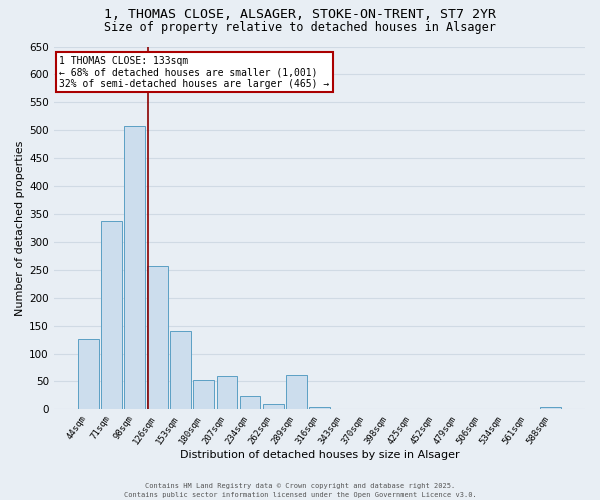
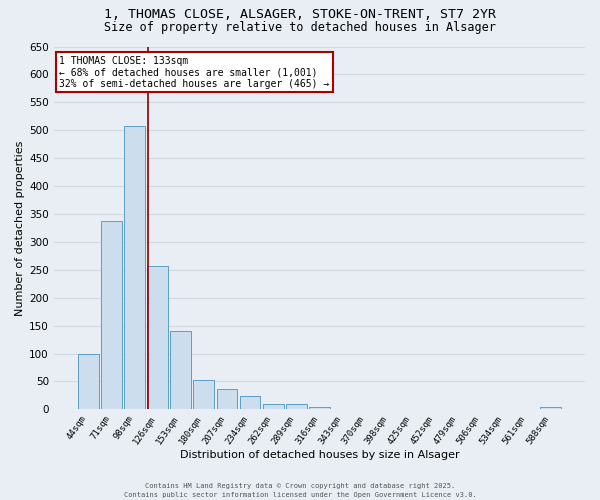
44sqm: 126 -> 100
207sqm: 60 -> 37
289sqm: 62 -> 9
